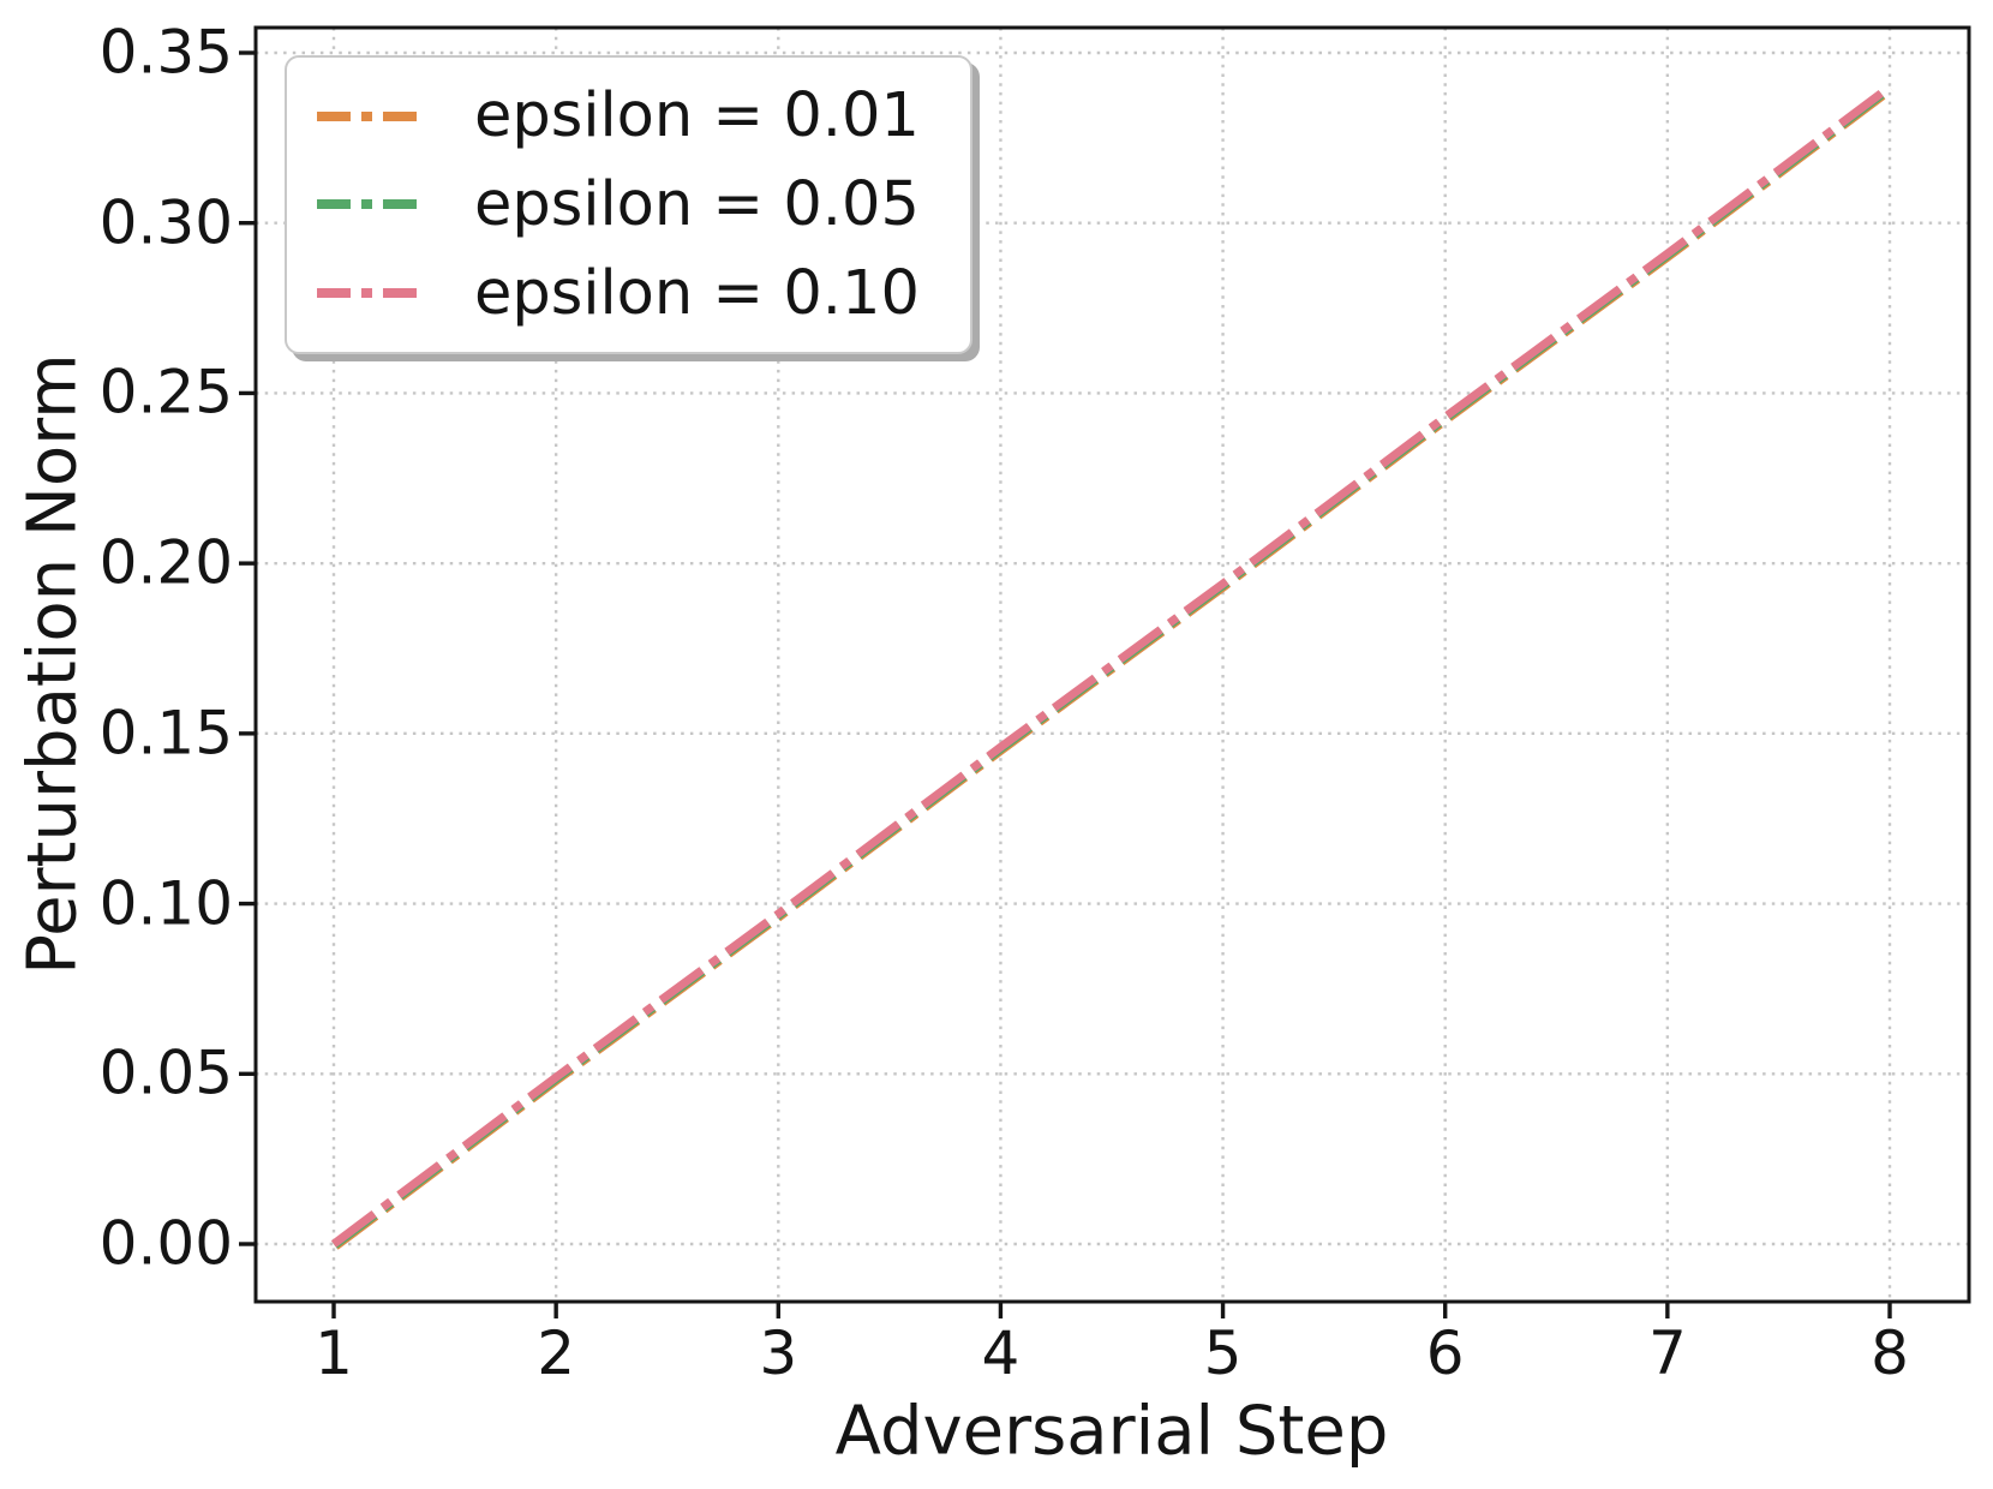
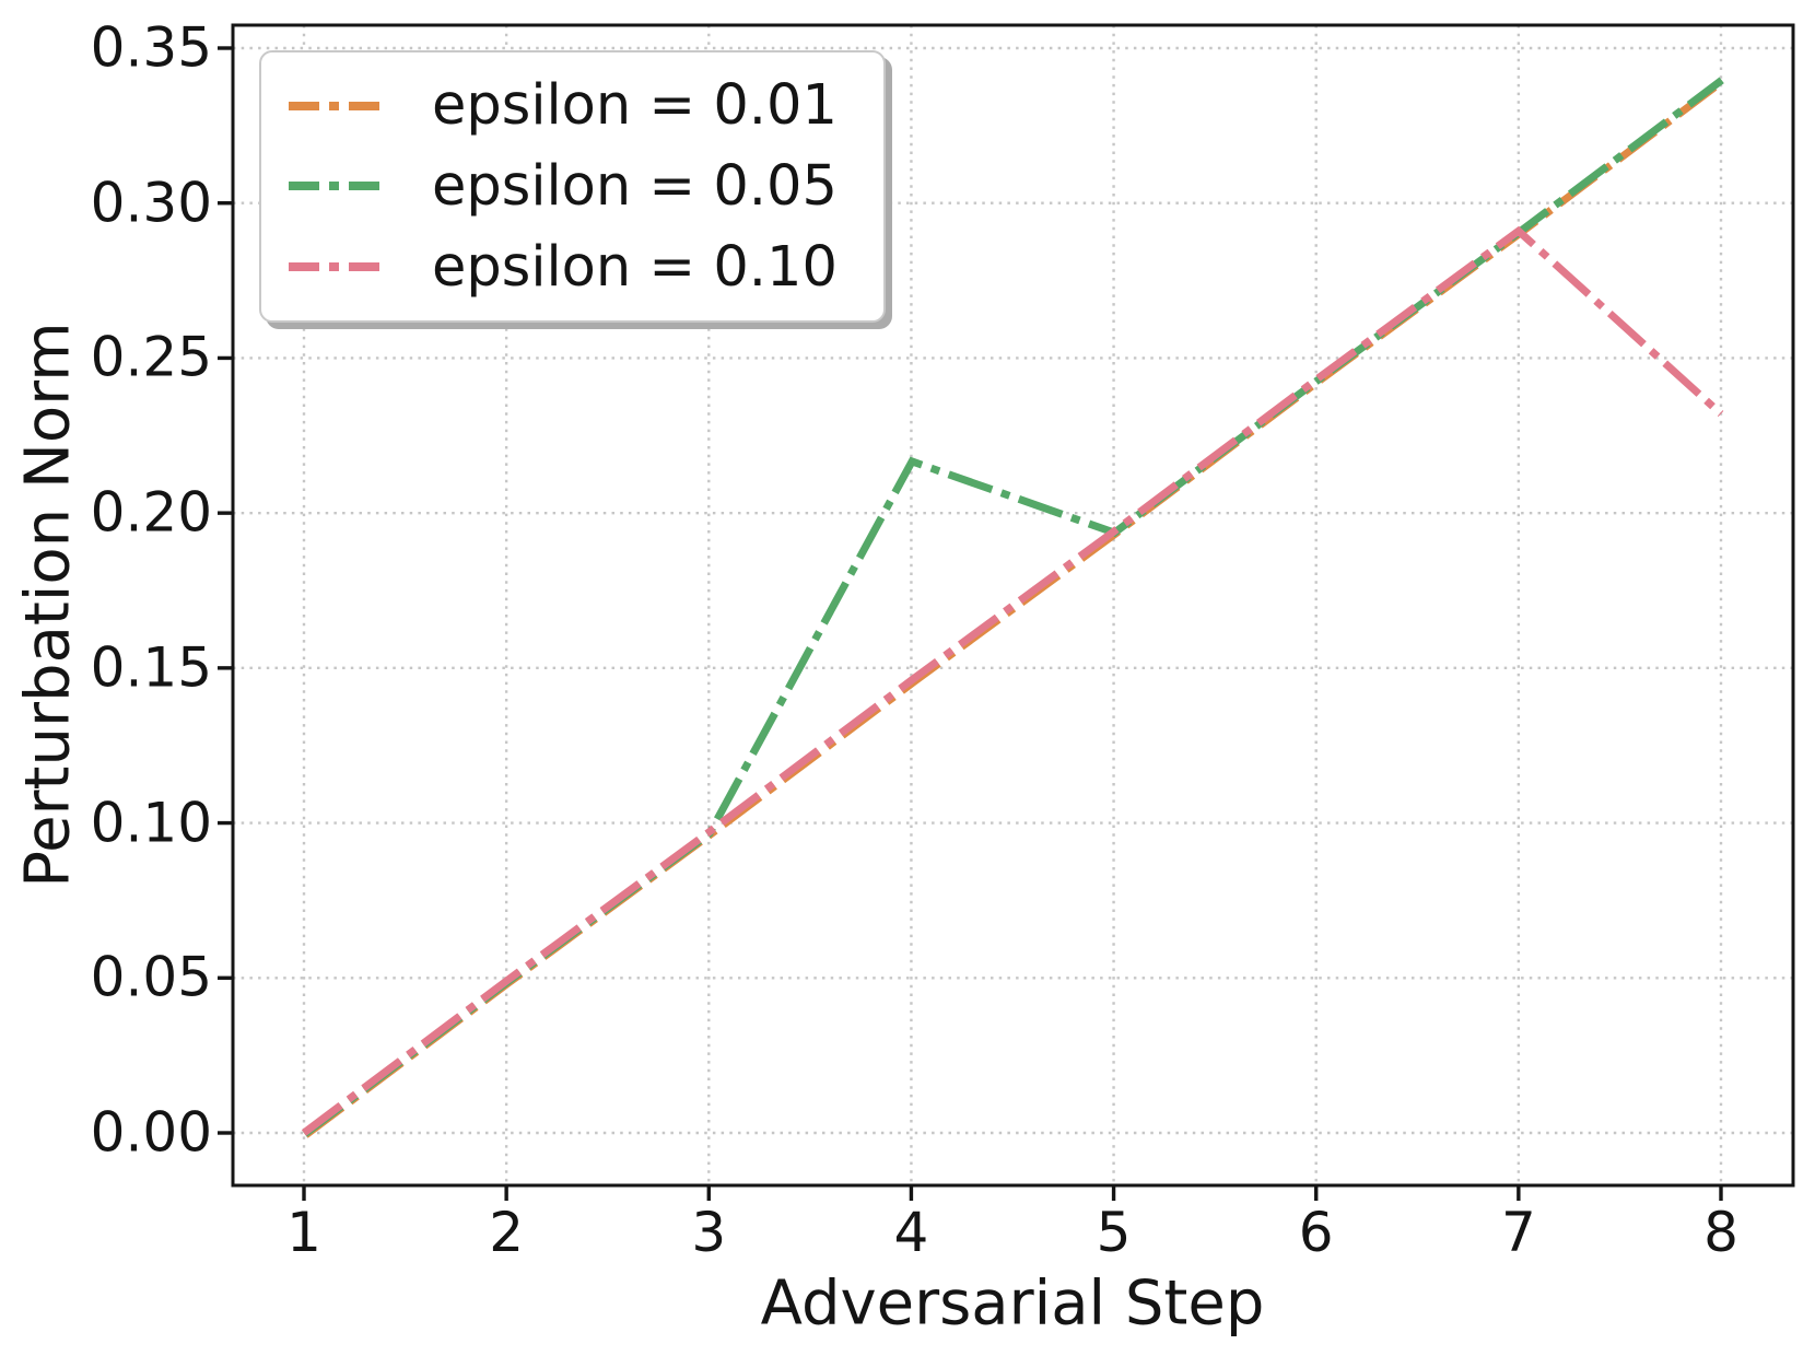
epsilon = 0.05/4: 0.146 -> 0.217
epsilon = 0.10/8: 0.340 -> 0.232
